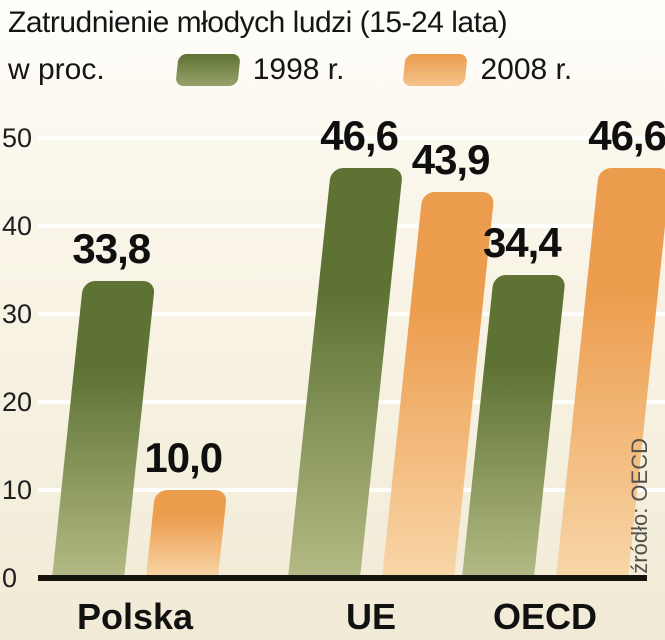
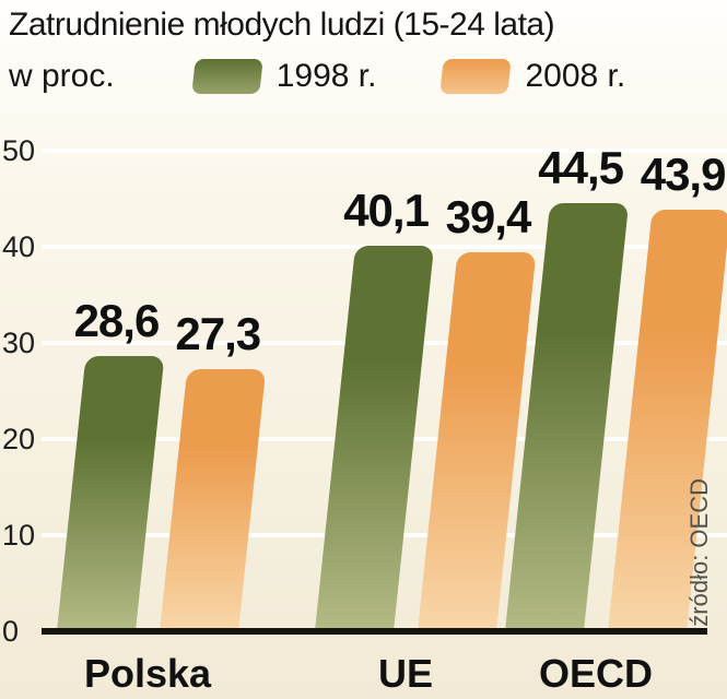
1998 r./Polska: 33,8 -> 28,6
2008 r./Polska: 10,0 -> 27,3
1998 r./UE: 46,6 -> 40,1
2008 r./UE: 43,9 -> 39,4
1998 r./OECD: 34,4 -> 44,5
2008 r./OECD: 46,6 -> 43,9
